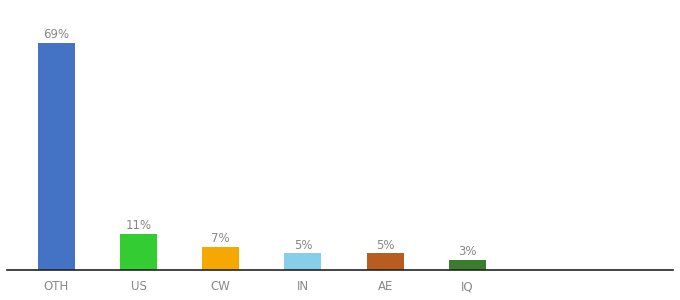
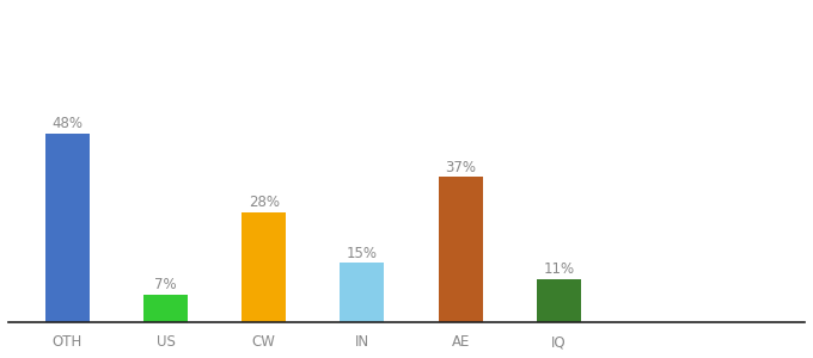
OTH: 69% -> 48%
US: 11% -> 7%
CW: 7% -> 28%
IN: 5% -> 15%
AE: 5% -> 37%
IQ: 3% -> 11%
